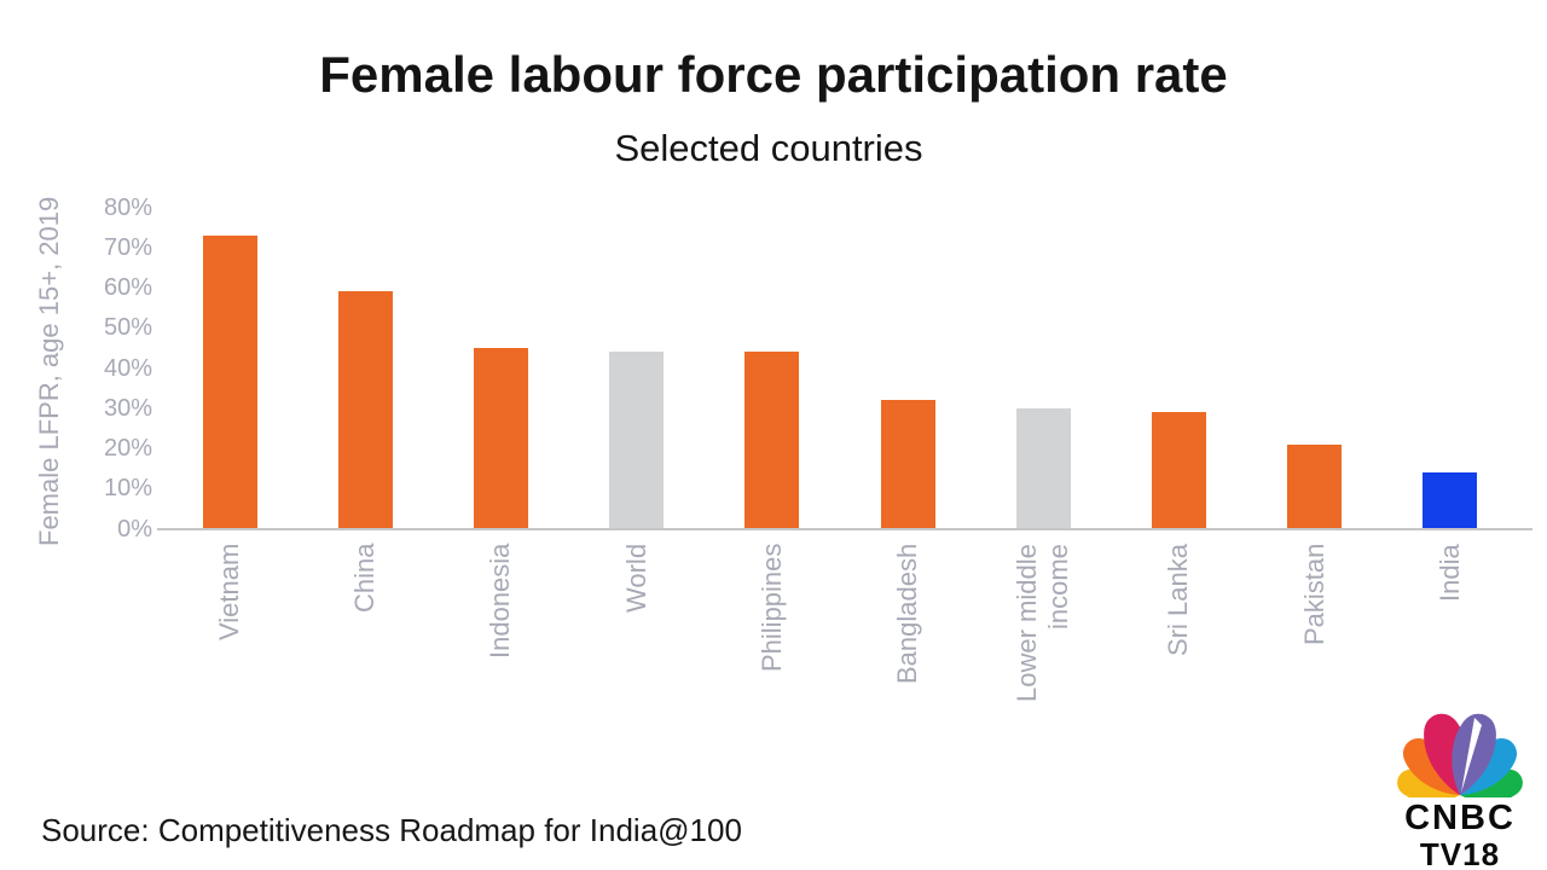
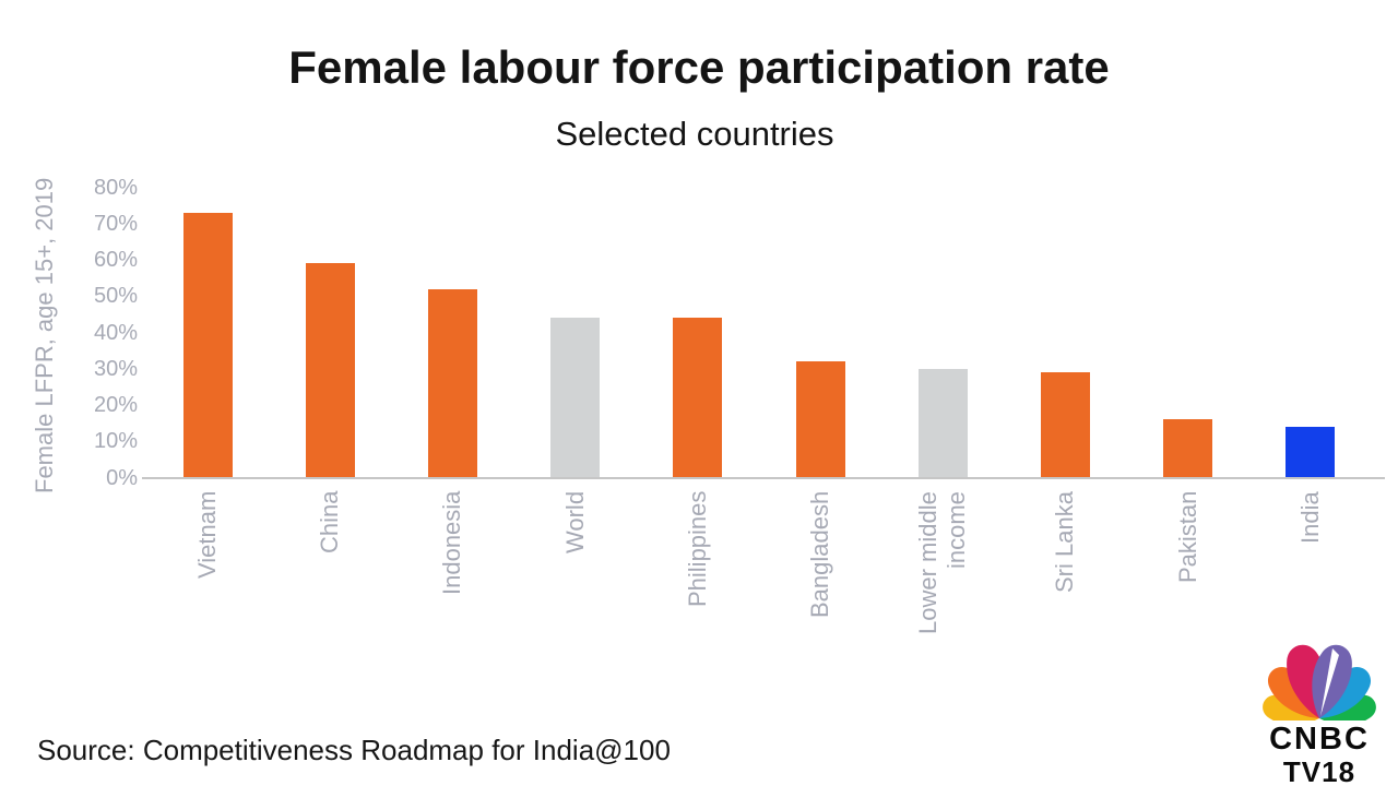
Indonesia: 45% -> 52%
Pakistan: 21% -> 16%
